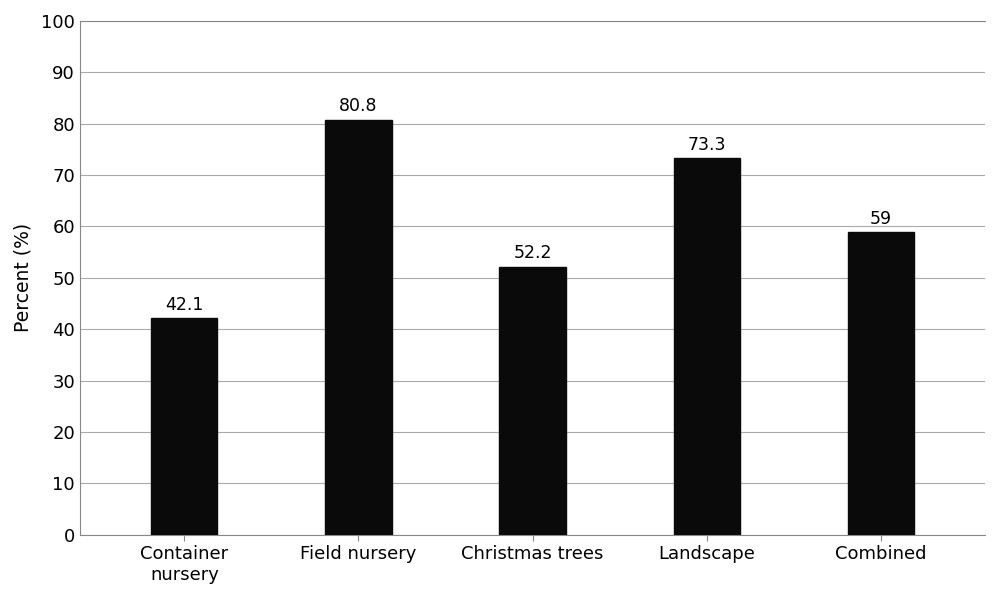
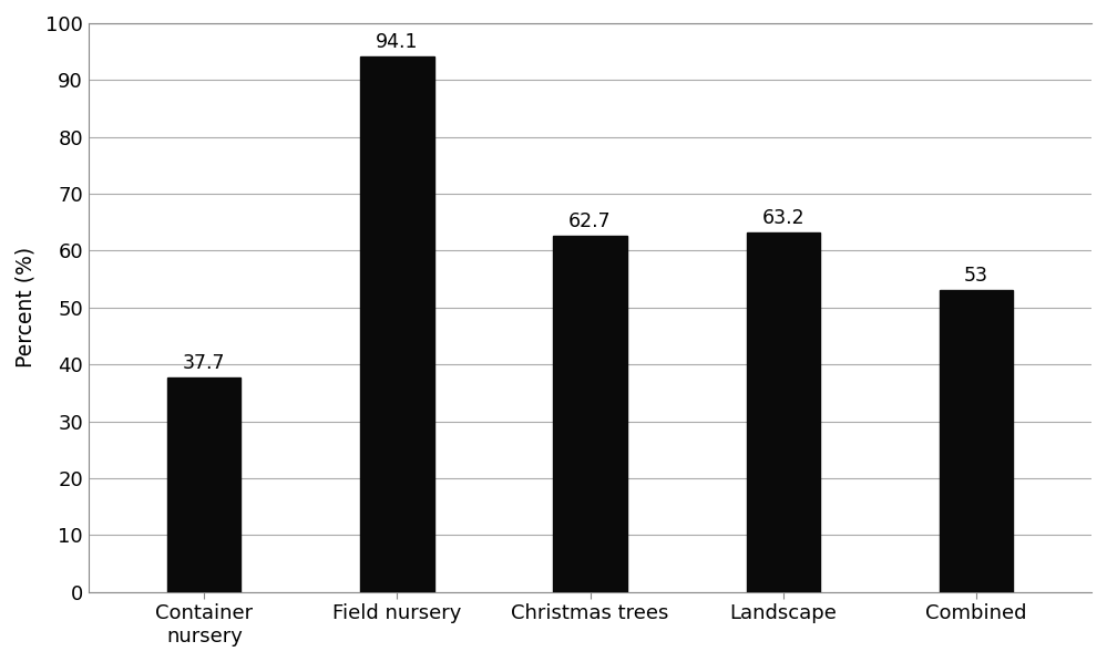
Container nursery: 42.1 -> 37.7
Field nursery: 80.8 -> 94.1
Christmas trees: 52.2 -> 62.7
Landscape: 73.3 -> 63.2
Combined: 59 -> 53
